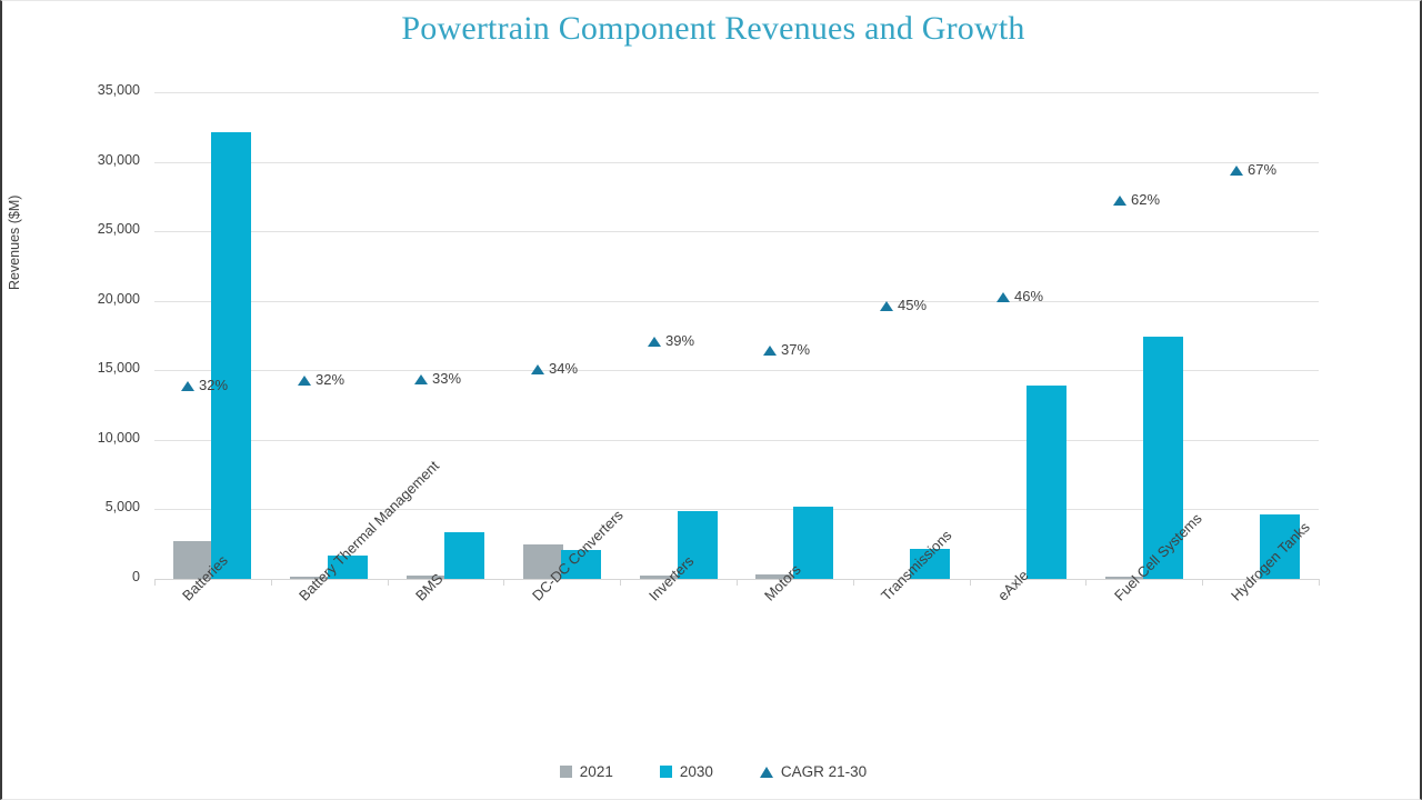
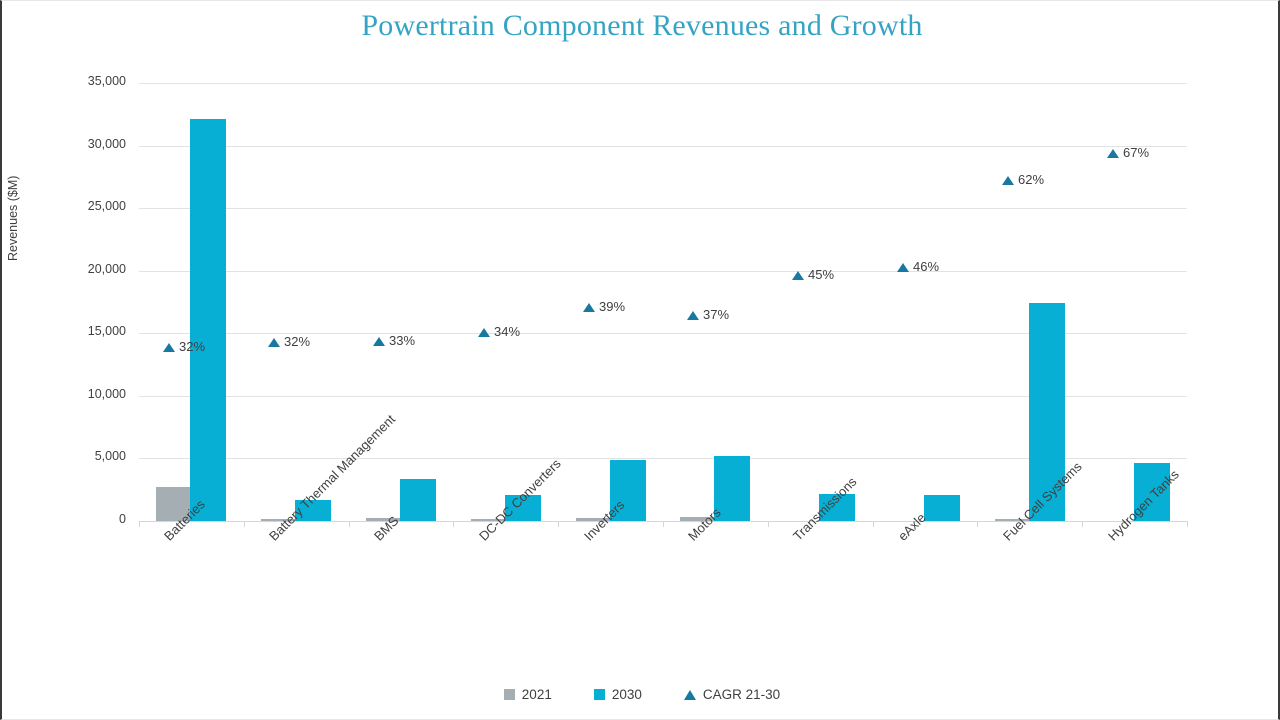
2021/DC-DC Converters: 2500 -> 100
2030/eAxle: 13900 -> 2000
